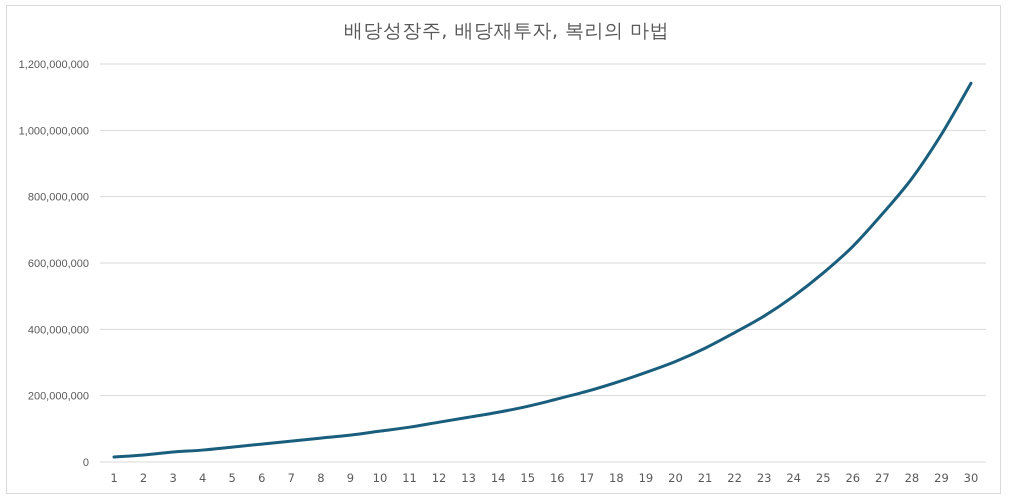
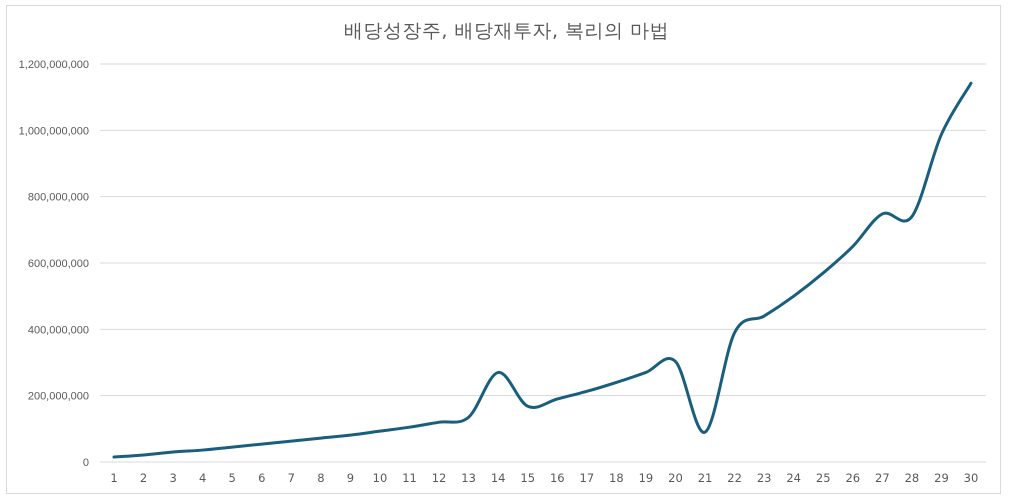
14: 150000000 -> 270000000
21: 340000000 -> 90000000
28: 860000000 -> 740000000
